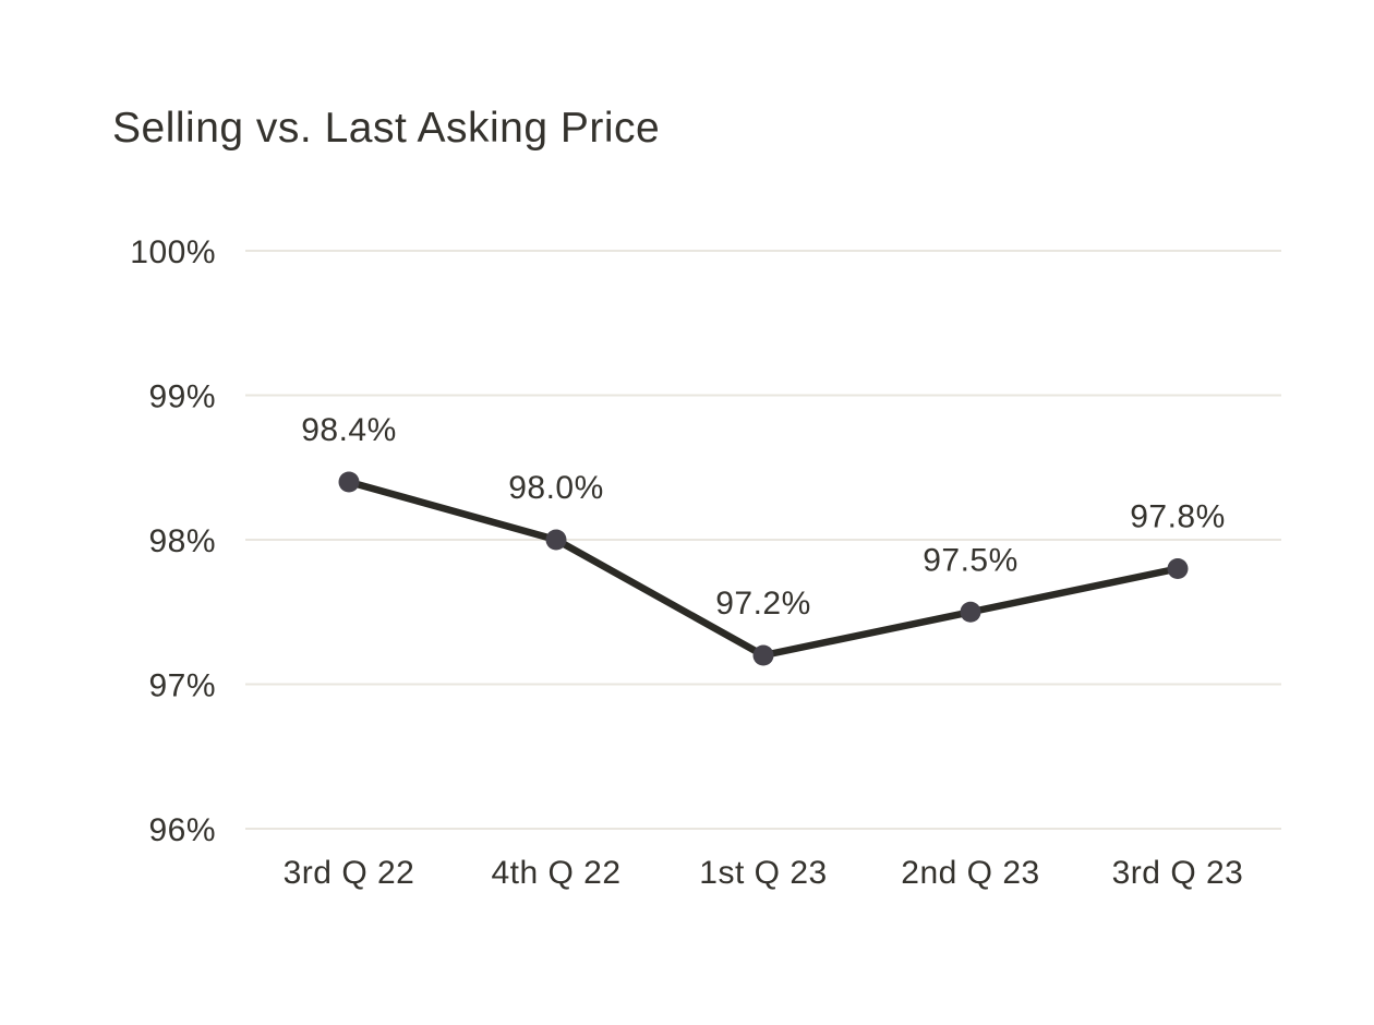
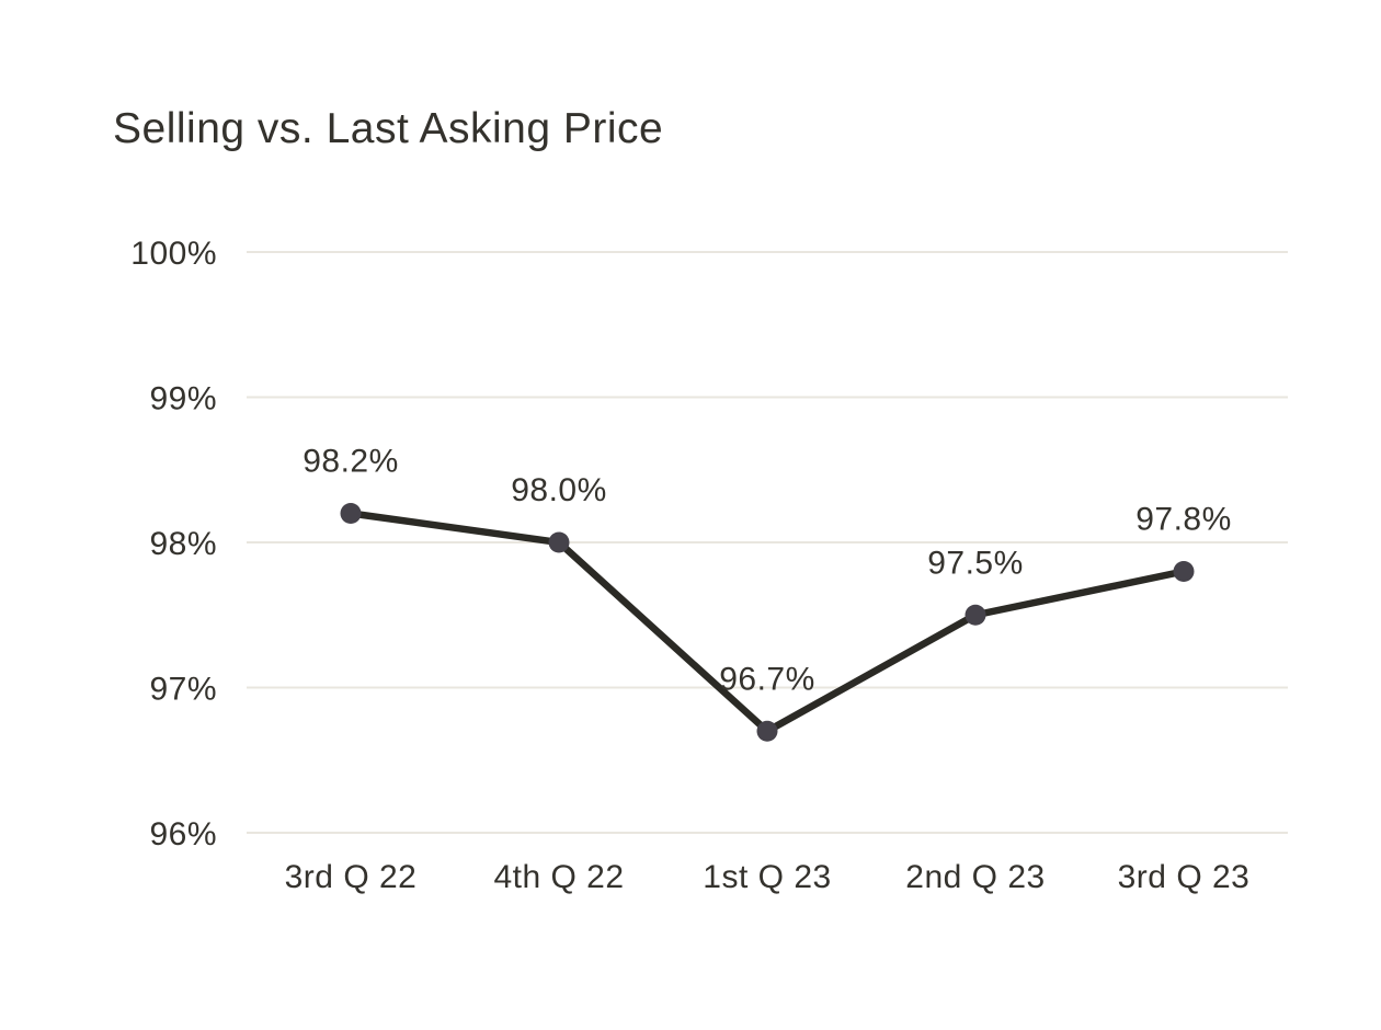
3rd Q 22: 98.4% -> 98.2%
1st Q 23: 97.2% -> 96.7%
